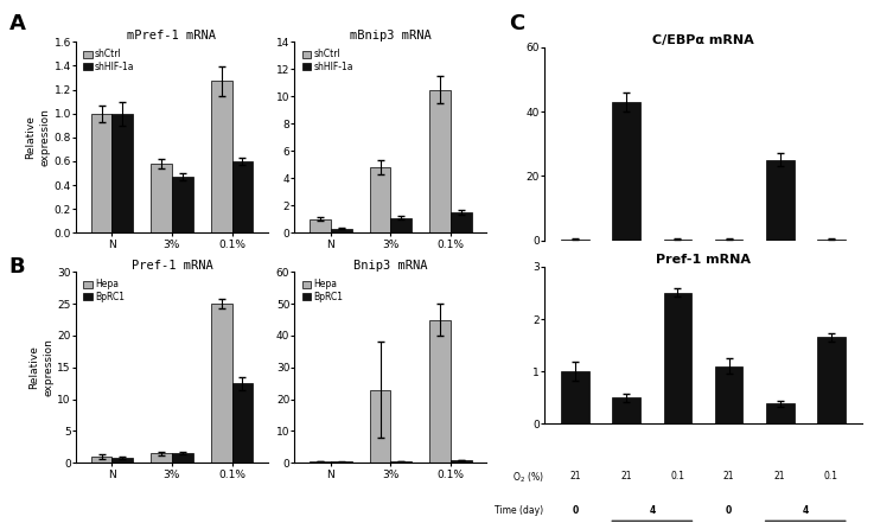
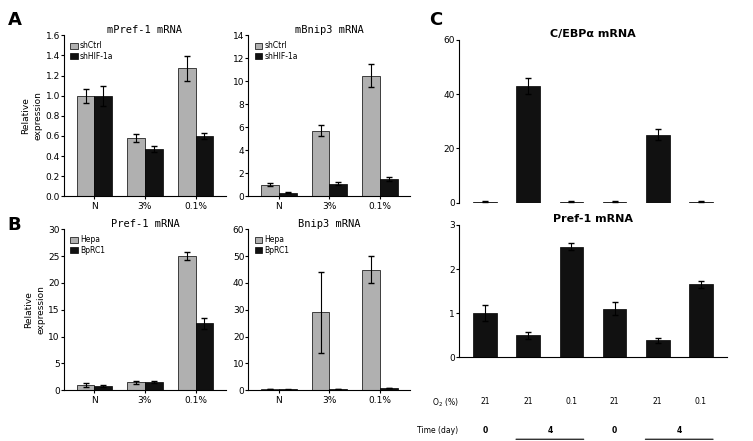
mBnip3 mRNA/shCtrl/3%: 4.8 -> 5.7
Bnip3 mRNA/Hepa/3%: 23.0 -> 29.0
